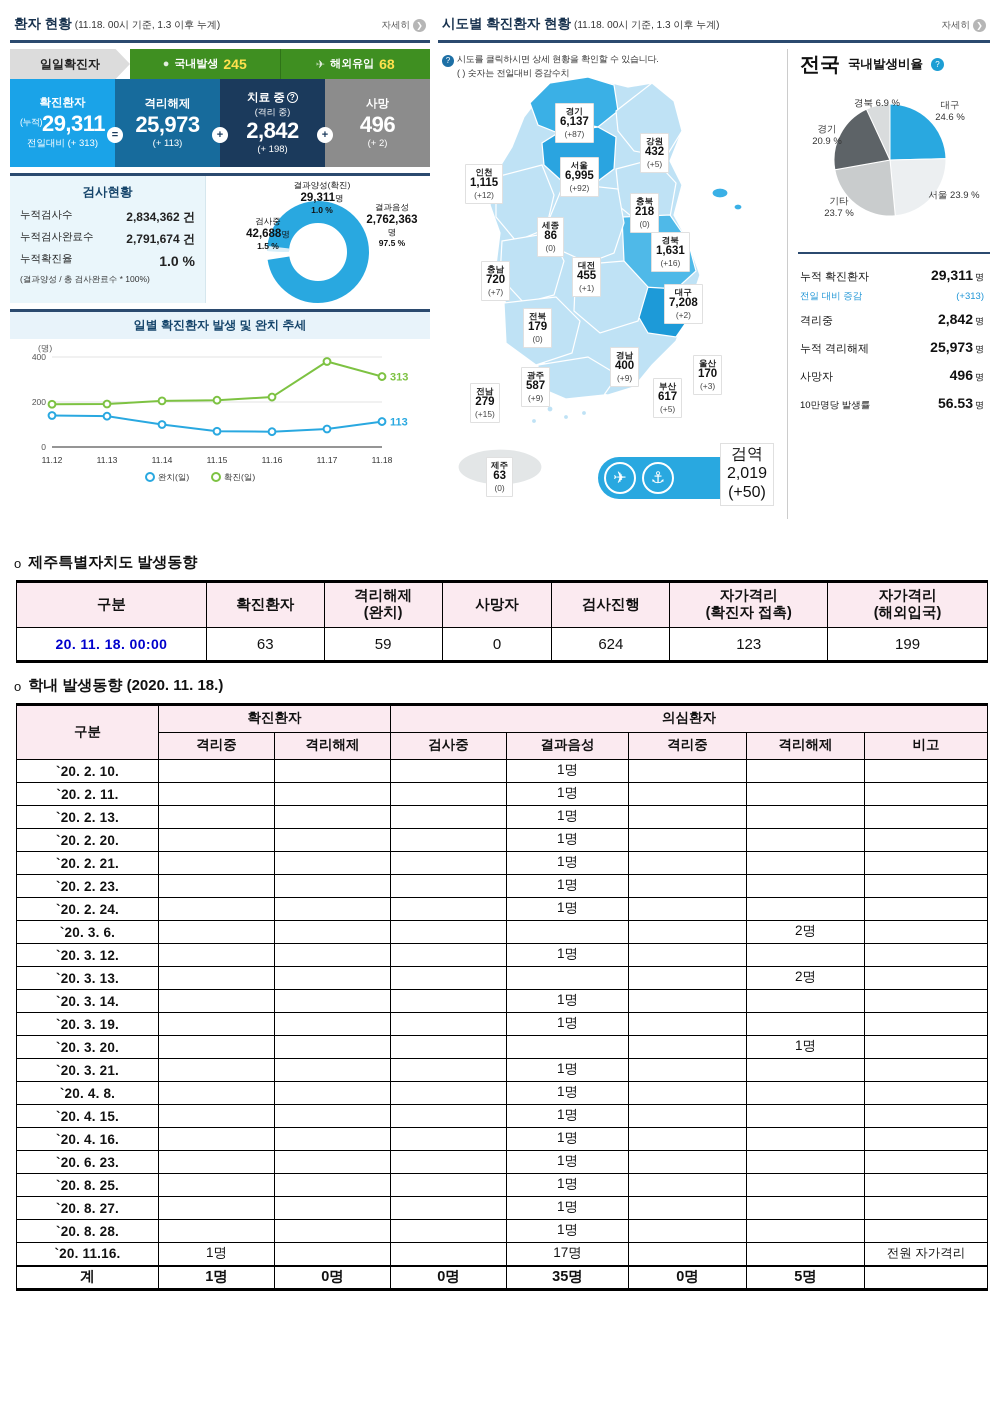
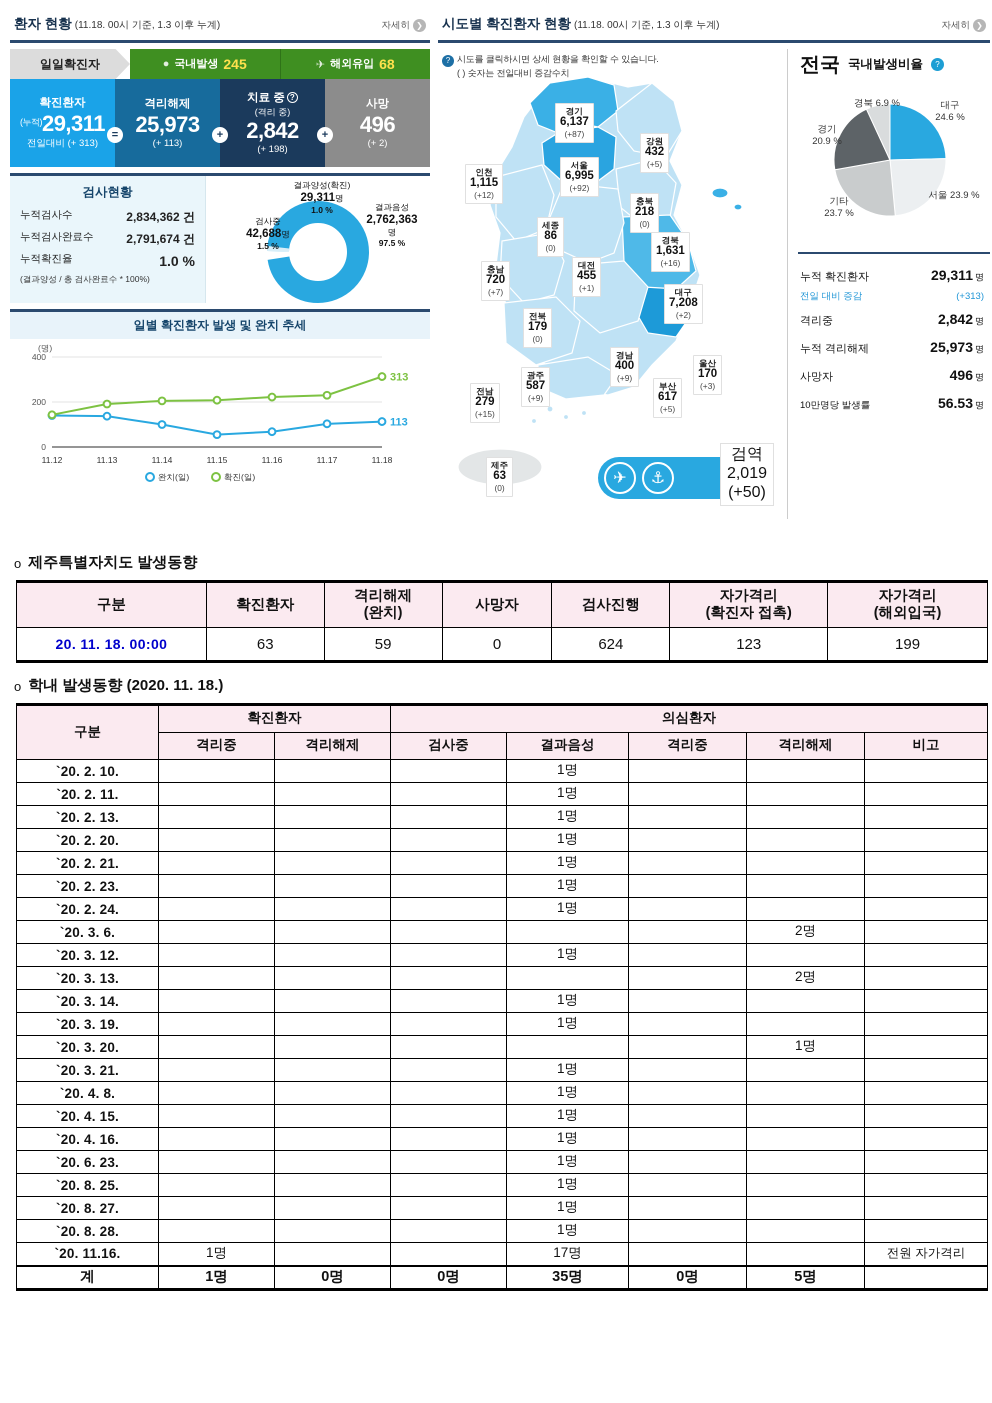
확진(일)/11.12: 190 -> 140
완치(일)/11.15: 70 -> 60
완치(일)/11.17: 80 -> 100
확진(일)/11.17: 380 -> 230
